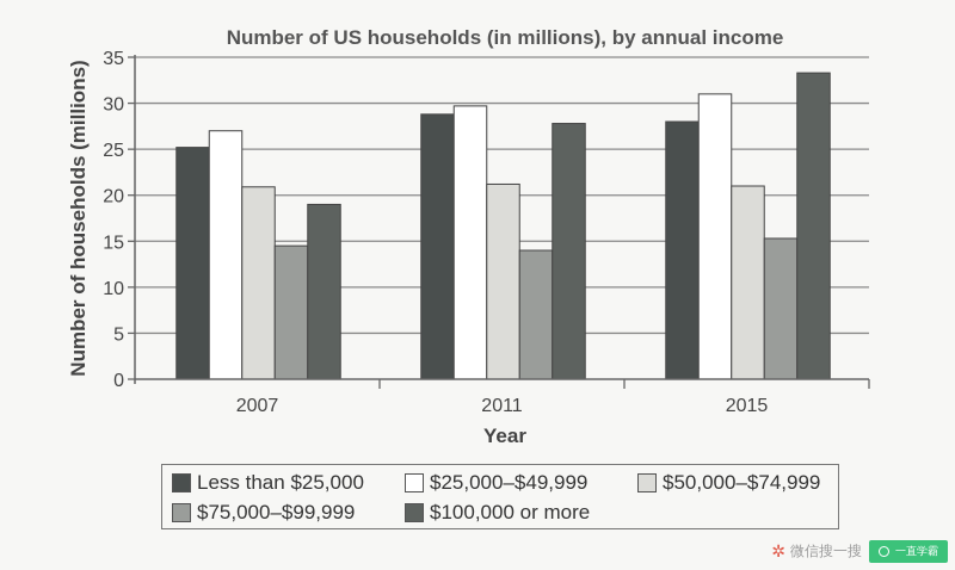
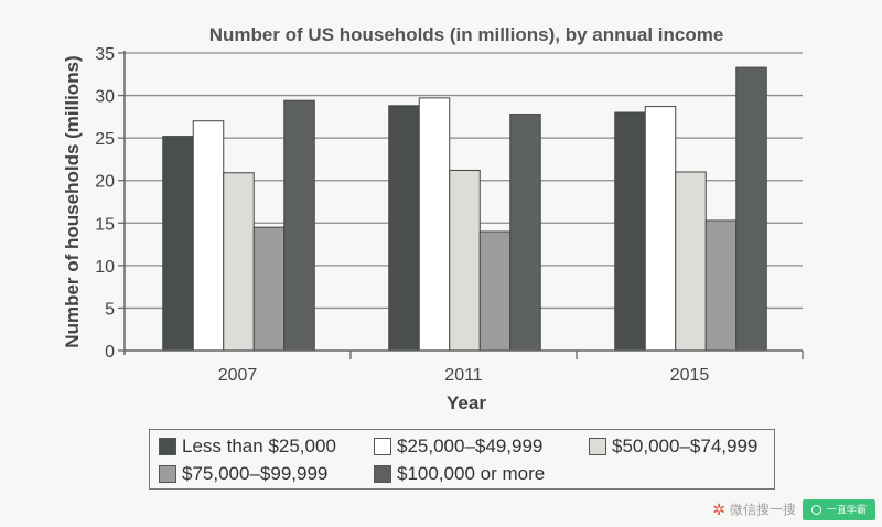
$100,000 or more/2007: 19 -> 29
$25,000–$49,999/2015: 31 -> 29
